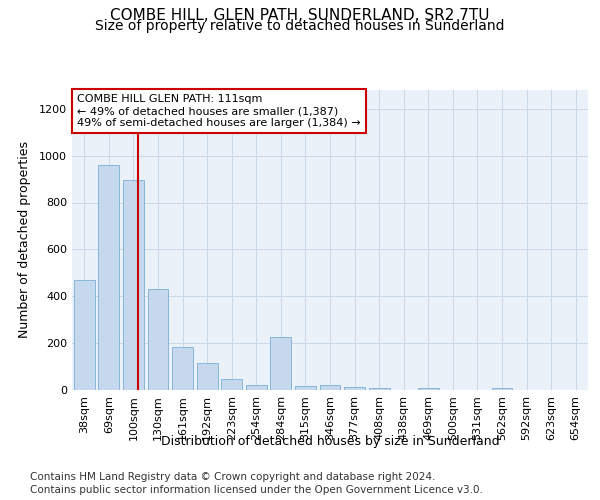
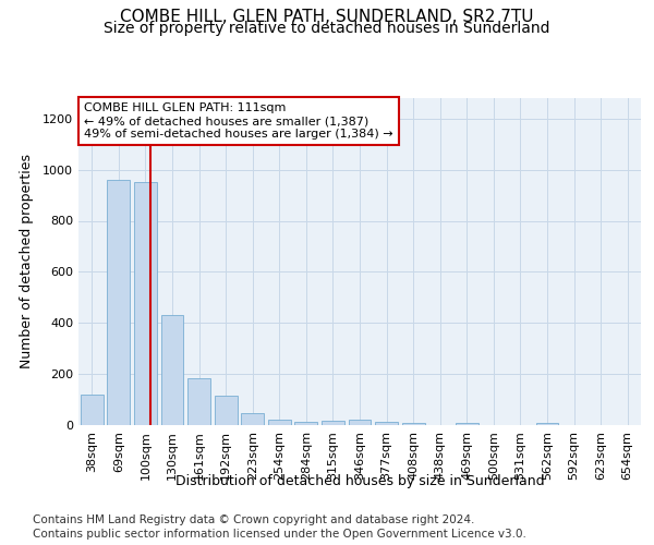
38sqm: 470 -> 120
100sqm: 895 -> 950
284sqm: 225 -> 12
